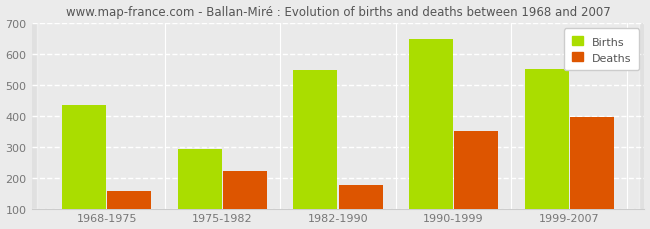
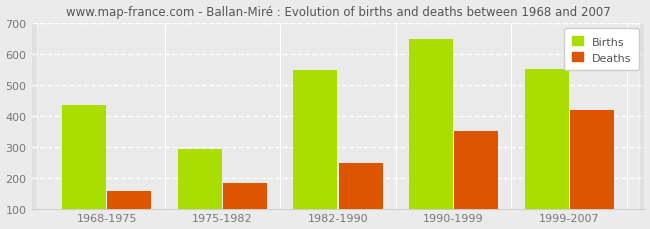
Deaths/1975-1982: 220 -> 182
Deaths/1982-1990: 175 -> 246
Deaths/1999-2007: 395 -> 418
